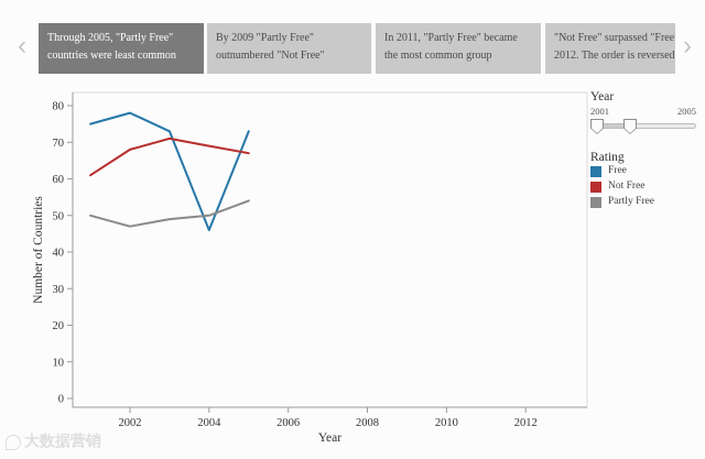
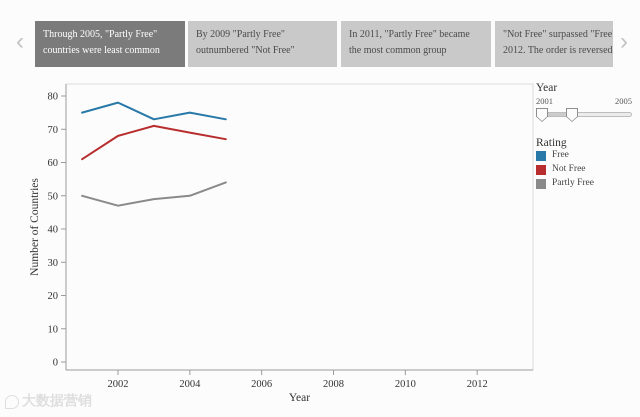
Free/2004: 46 -> 75
